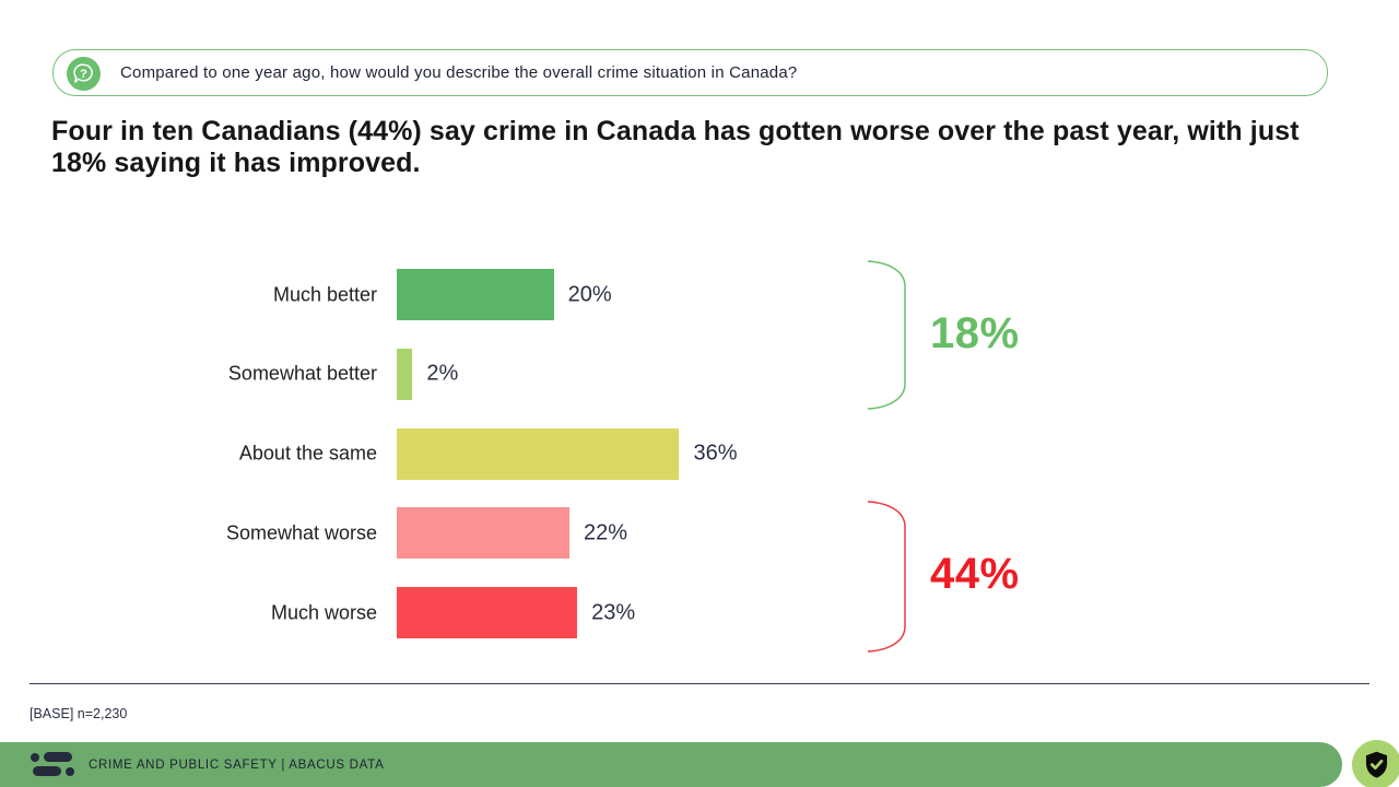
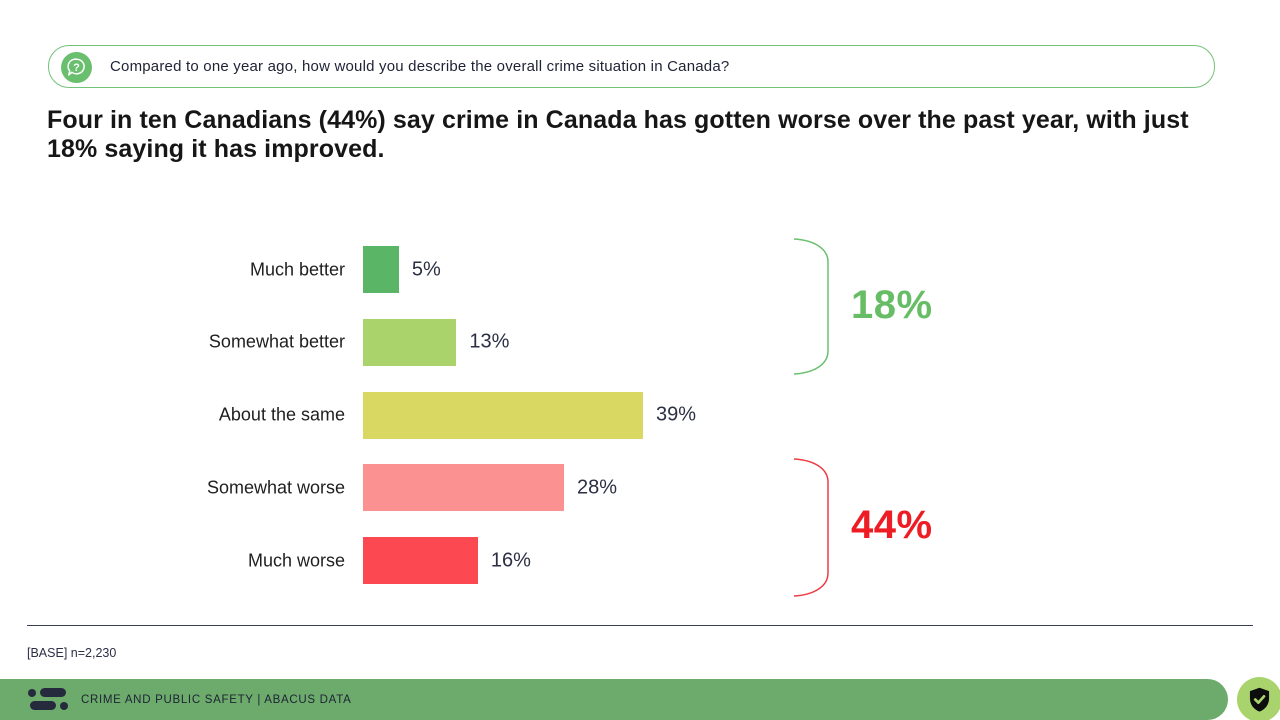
Much better: 20% -> 5%
Somewhat better: 2% -> 13%
About the same: 36% -> 39%
Somewhat worse: 22% -> 28%
Much worse: 23% -> 16%
